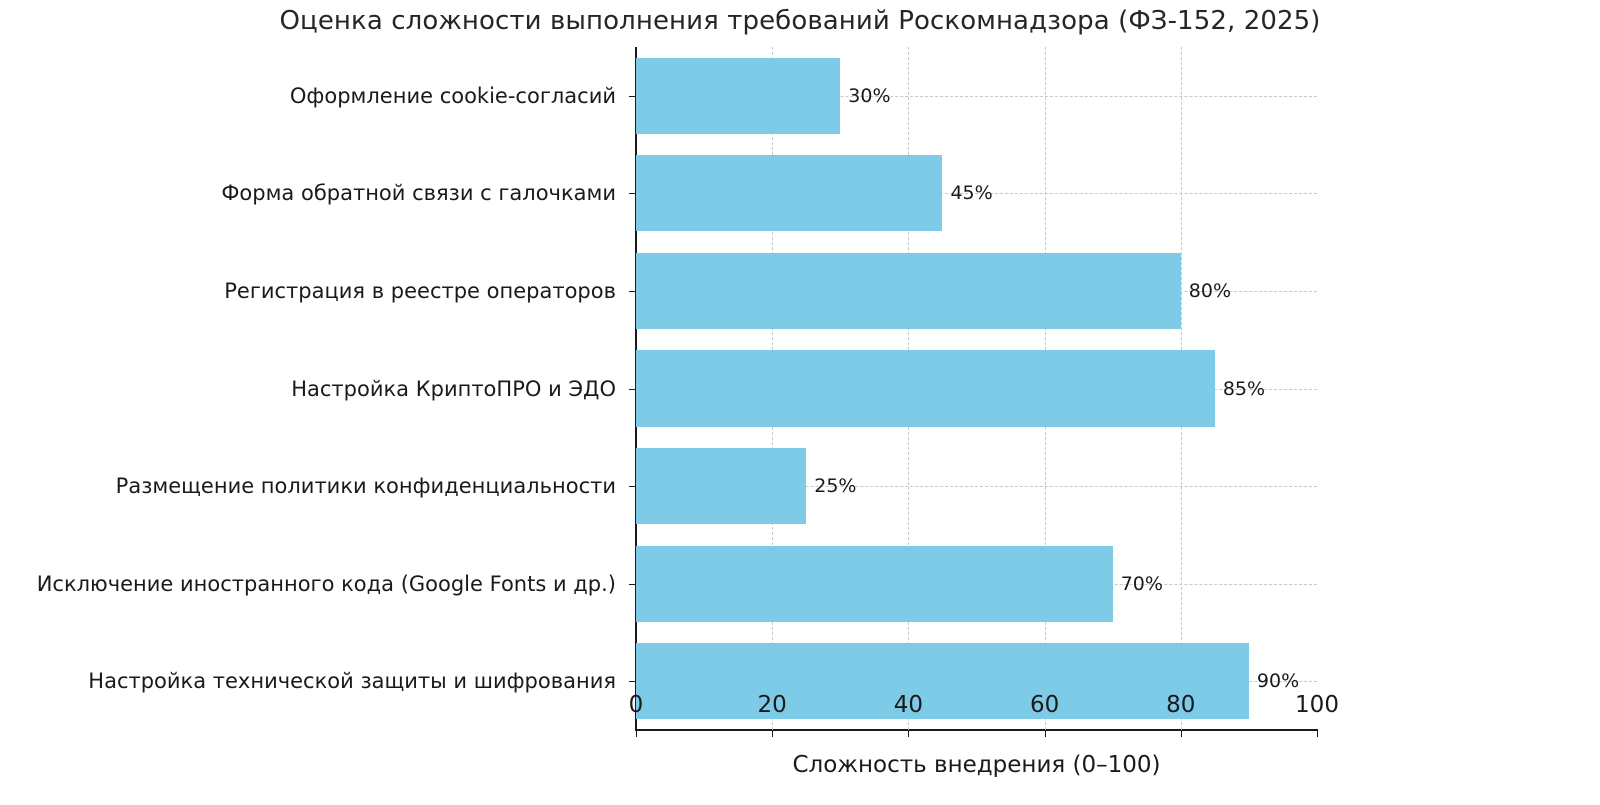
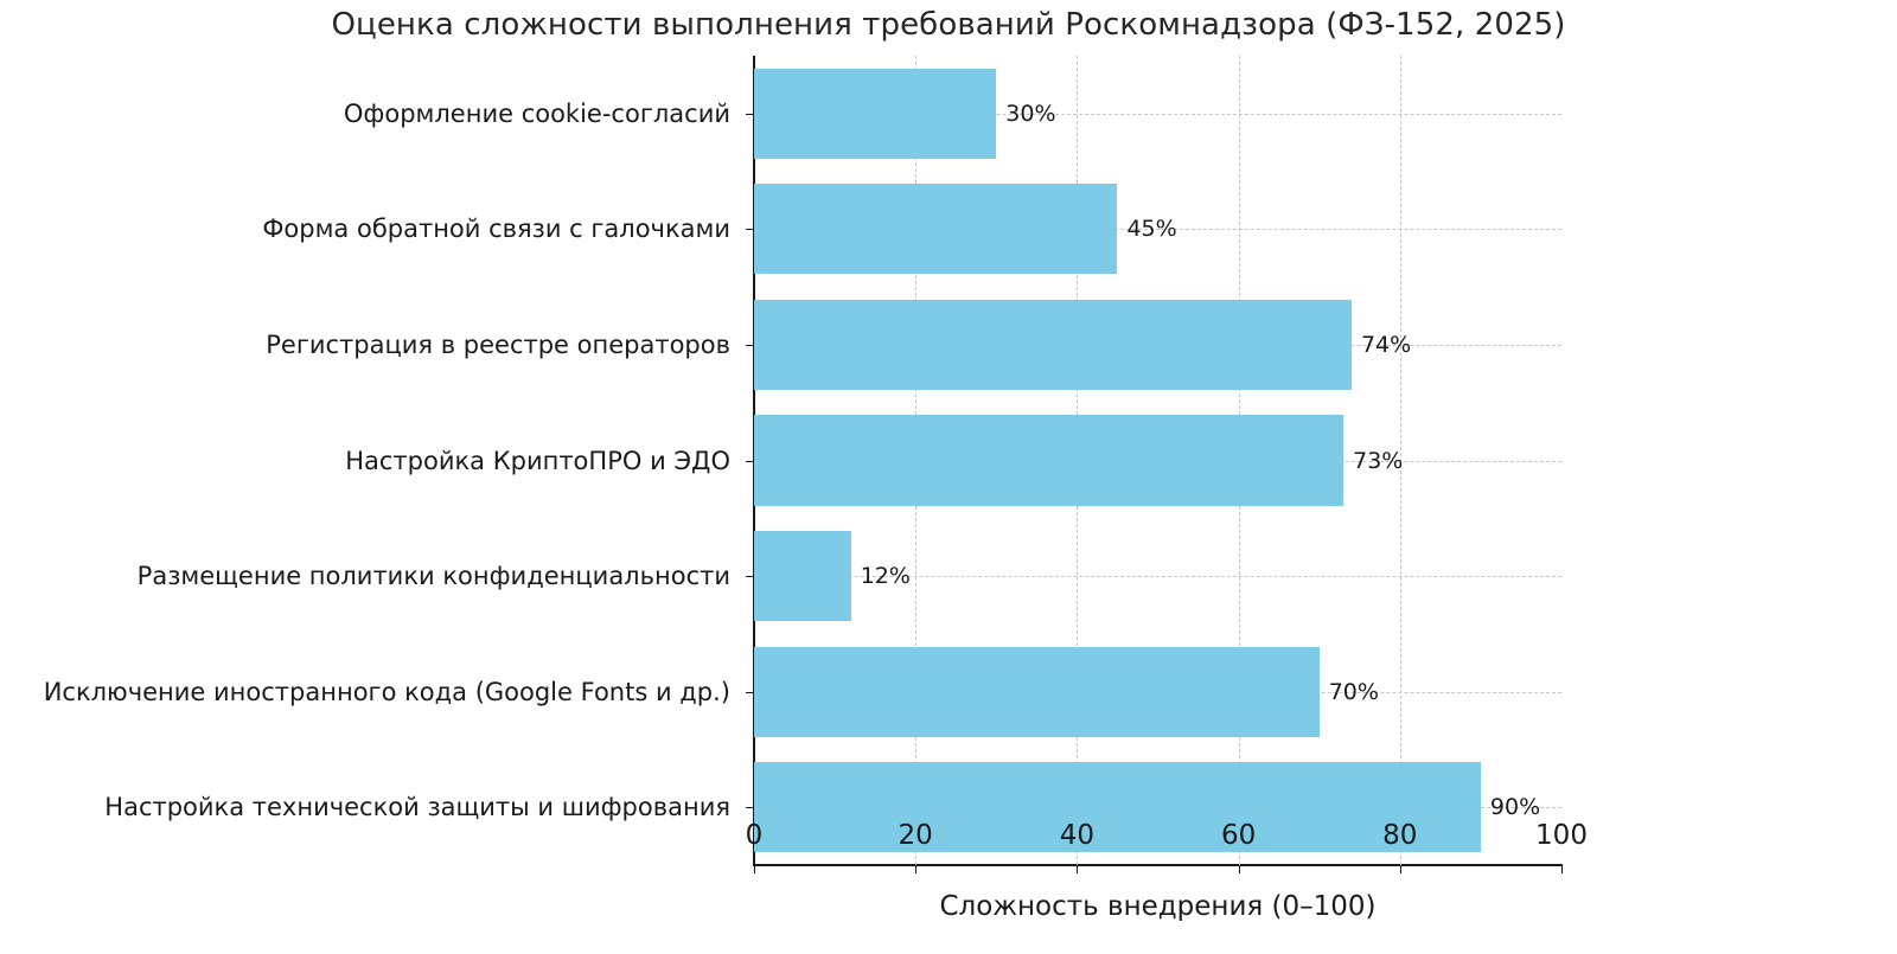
Регистрация в реестре операторов: 80% -> 74%
Настройка КриптоПРО и ЭДО: 85% -> 73%
Размещение политики конфиденциальности: 25% -> 12%
